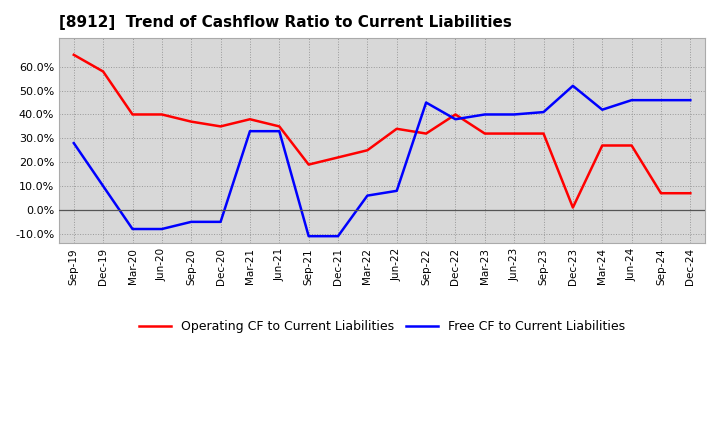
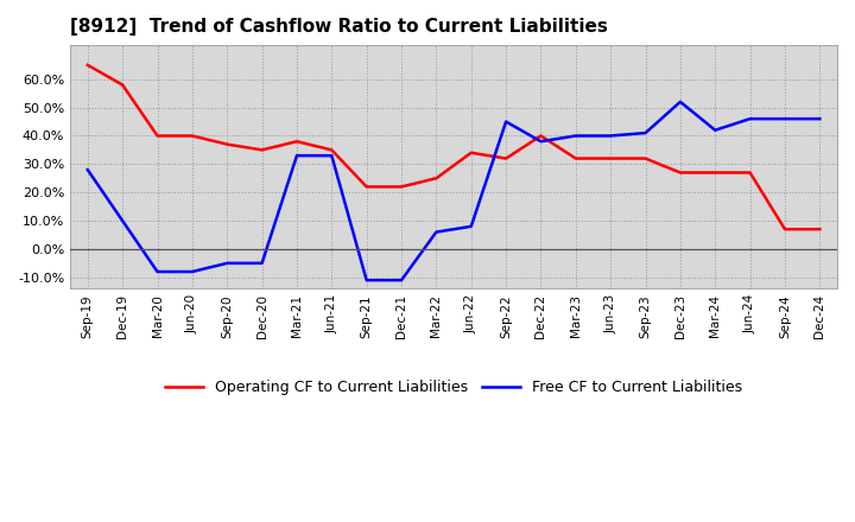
Operating CF to Current Liabilities/Sep-21: 19% -> 22%
Operating CF to Current Liabilities/Dec-23: 1% -> 27%
